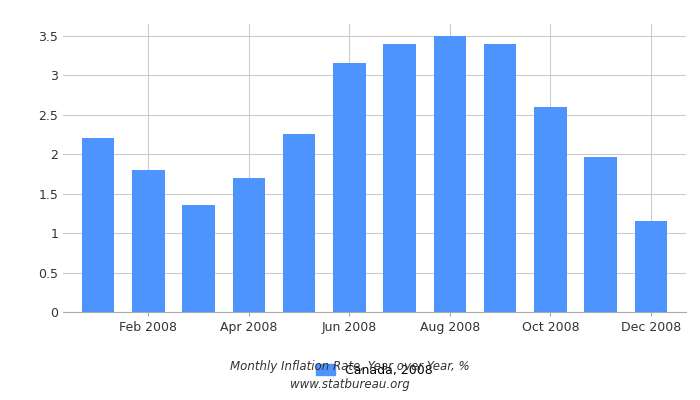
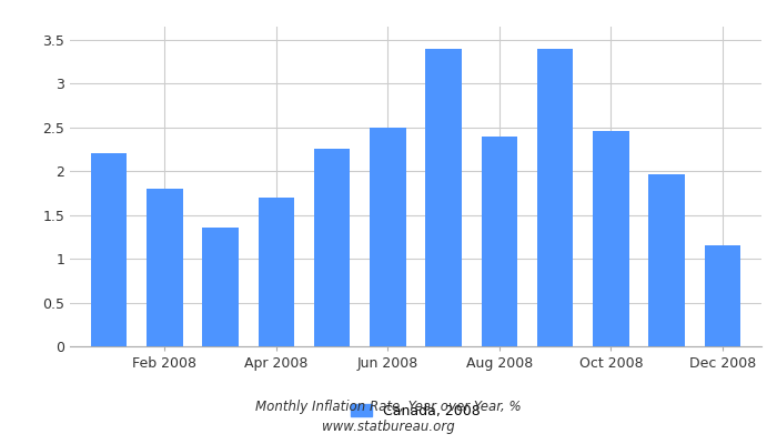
Jun 2008: 3.15 -> 2.50
Aug 2008: 3.50 -> 2.40
Oct 2008: 2.60 -> 2.46
